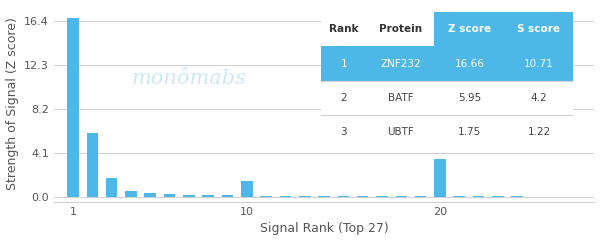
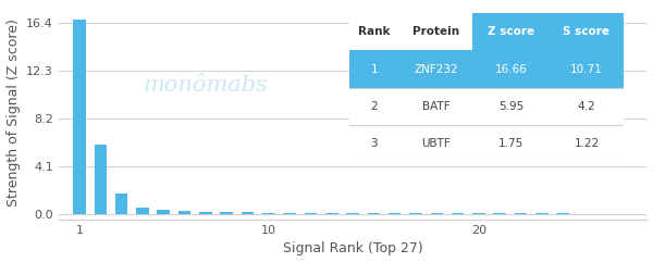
10: 1.5 -> 0.1
20: 3.5 -> 0.0
